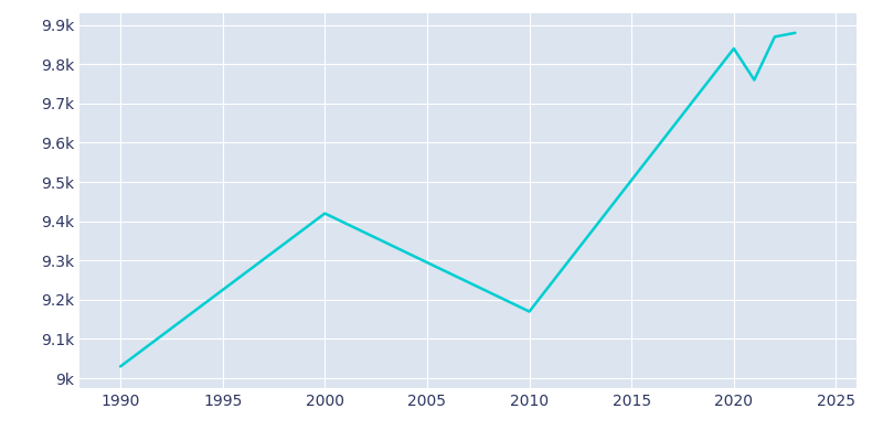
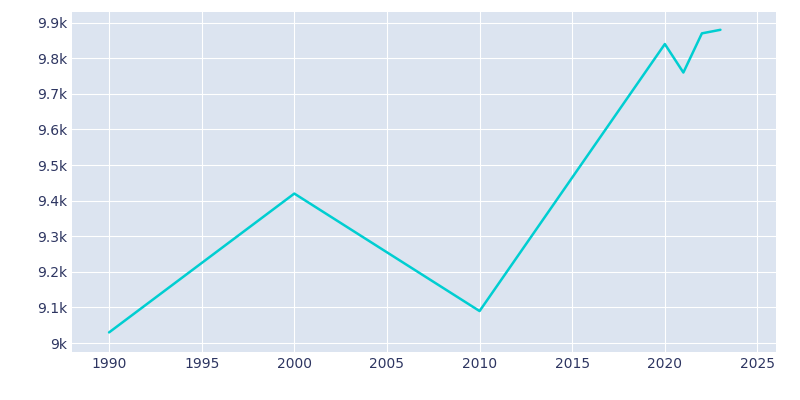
2010: 9.17k -> 9.09k
